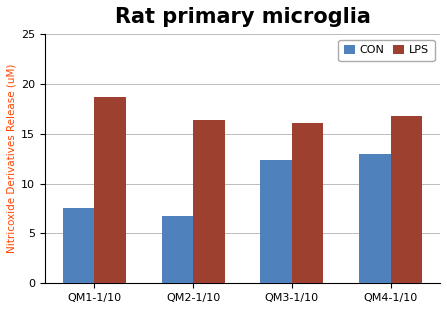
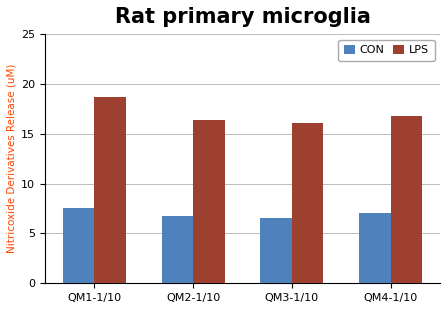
CON/QM3-1/10: 12.4 -> 6.6
CON/QM4-1/10: 13.0 -> 7.1
